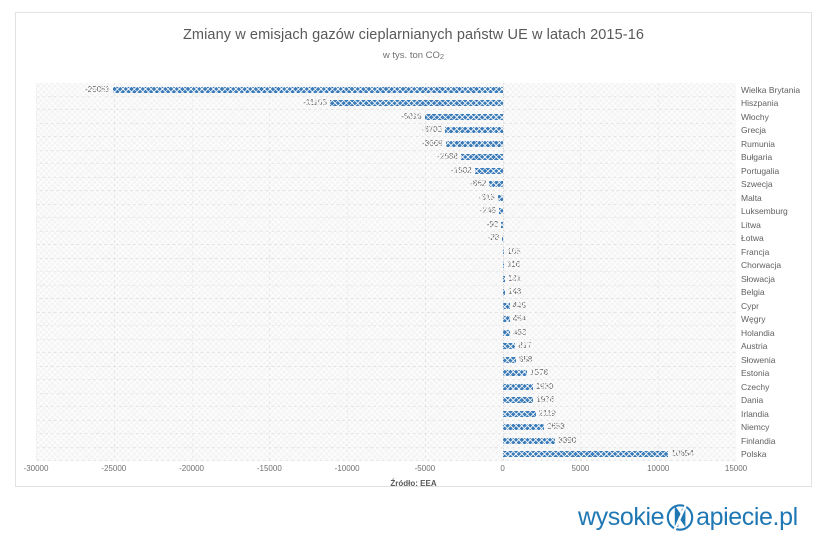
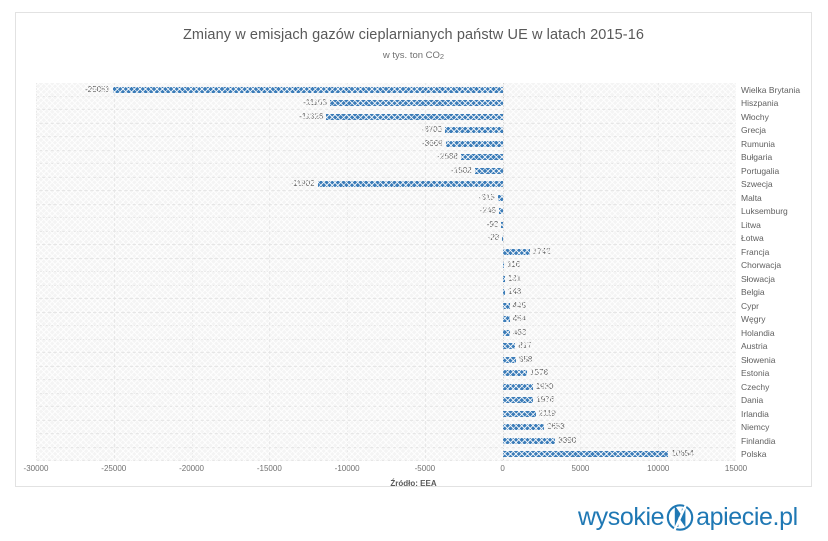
Włochy: -5016 -> -11326
Szwecja: -862 -> -11902
Francja: 105 -> 1742
